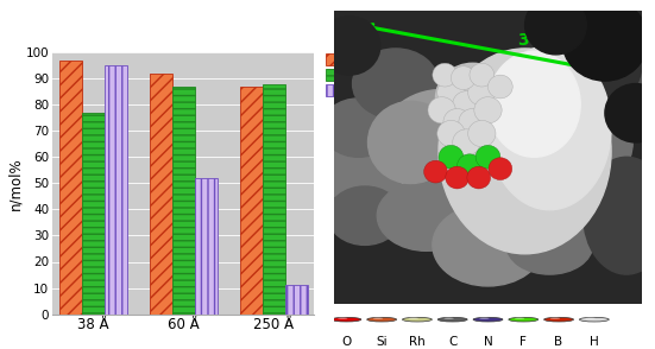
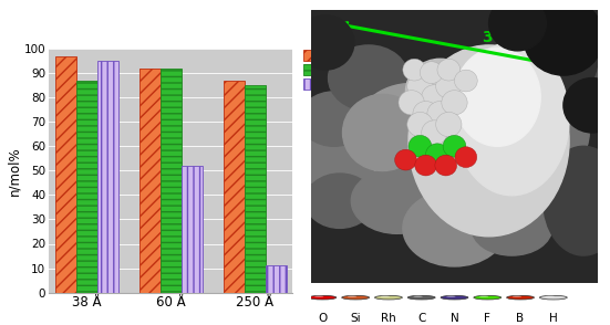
selectivity/38 Å: 77 -> 87
selectivity/60 Å: 87 -> 92
selectivity/250 Å: 88 -> 85
